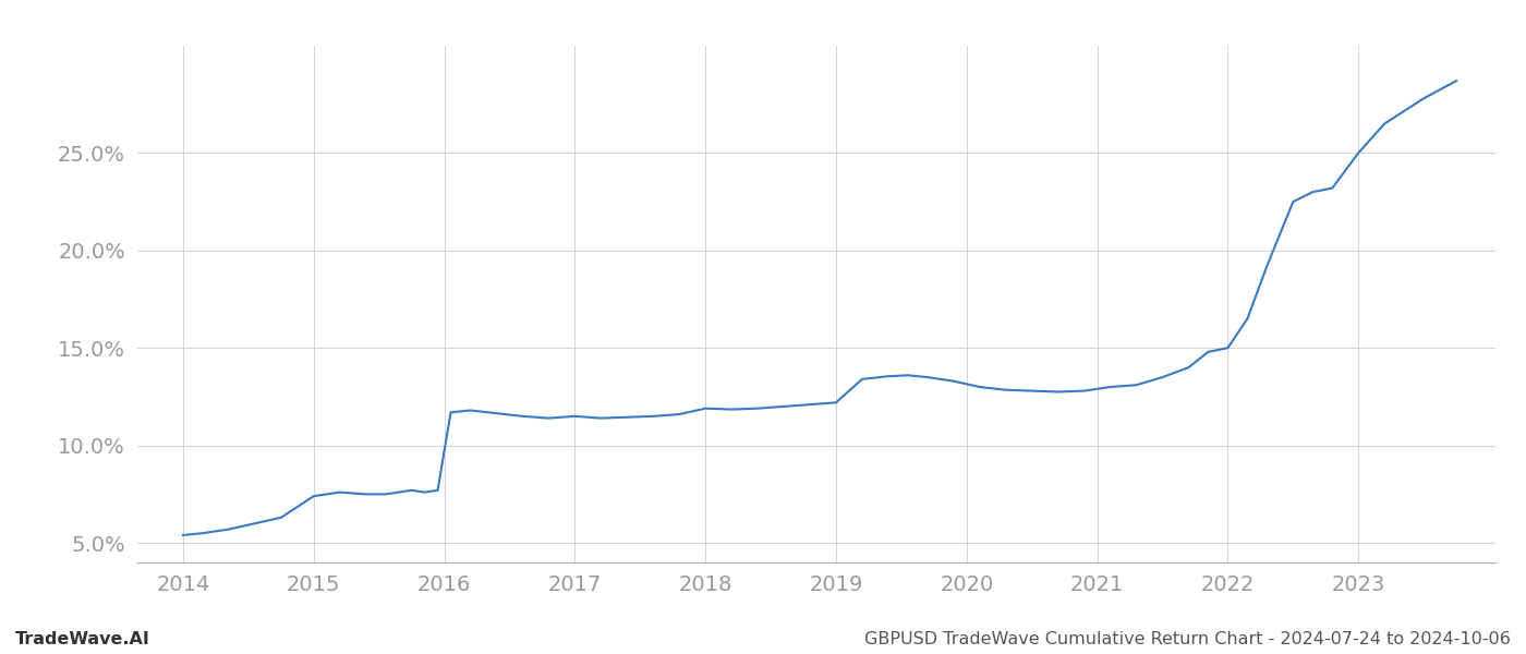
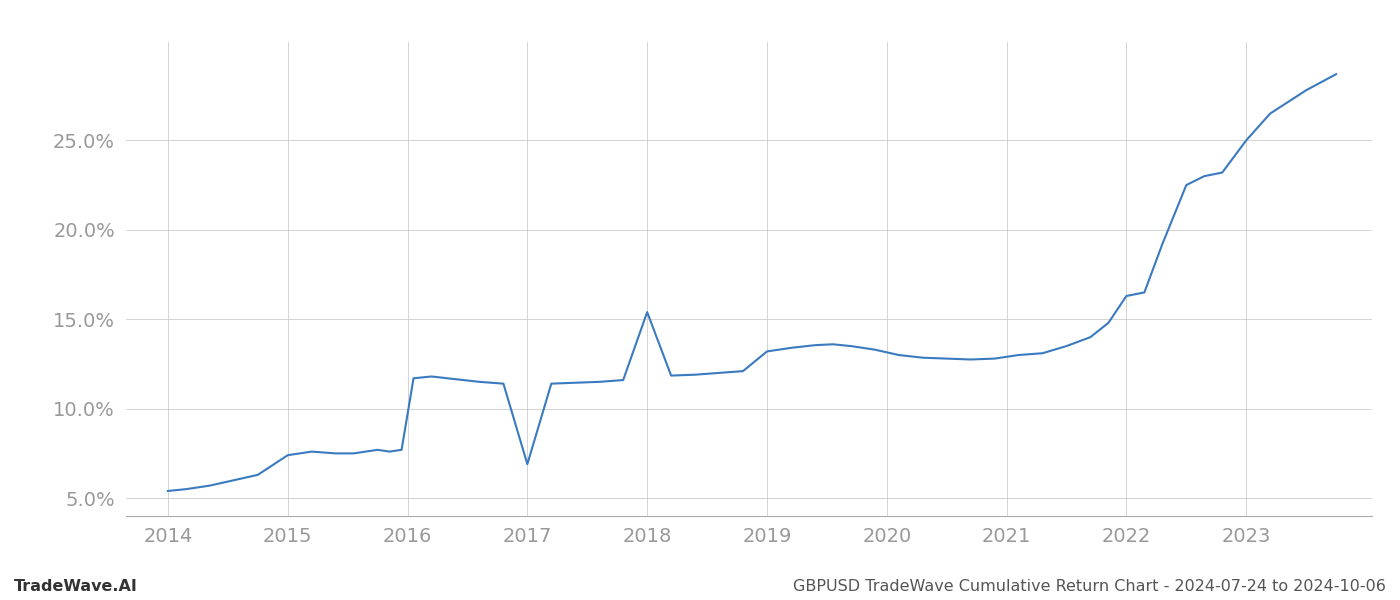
2017: 11.5% -> 6.9%
2018: 11.9% -> 15.4%
2019: 12.2% -> 13.2%
2022: 15.0% -> 16.3%
